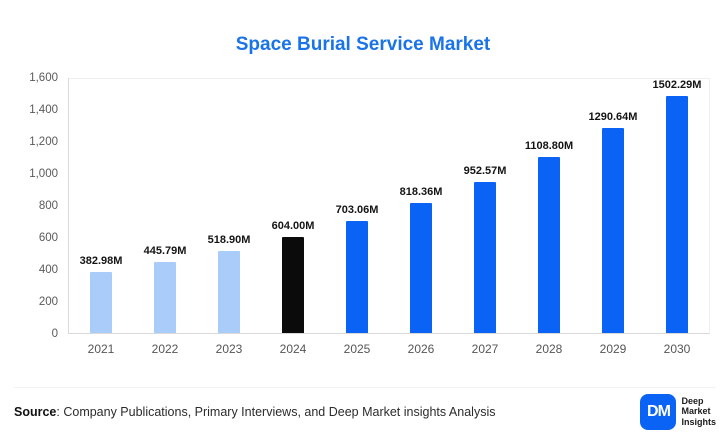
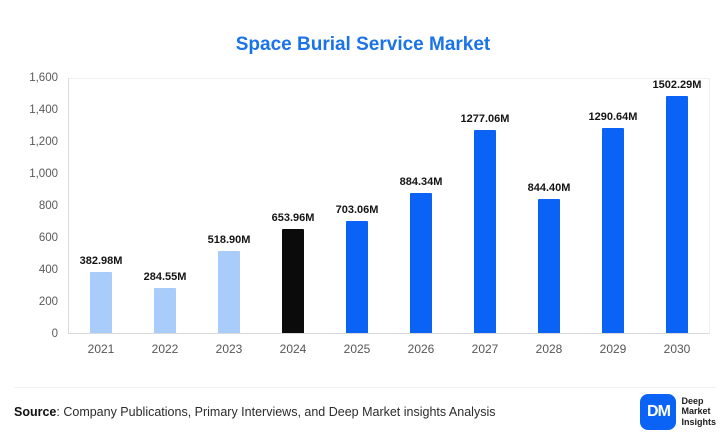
2022: 445.79M -> 284.55M
2024: 604.00M -> 653.96M
2026: 818.36M -> 884.34M
2027: 952.57M -> 1277.06M
2028: 1108.80M -> 844.40M
